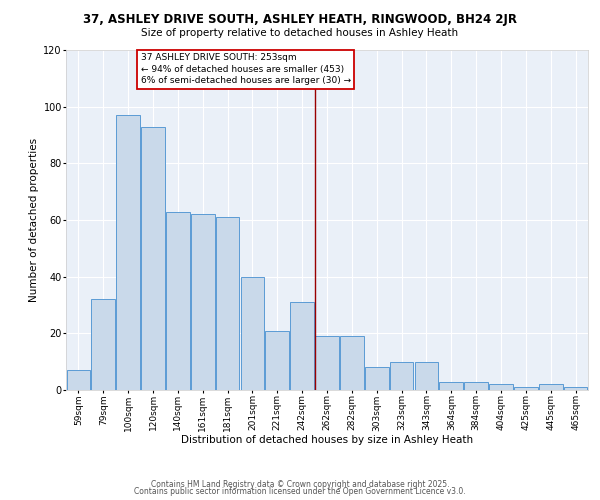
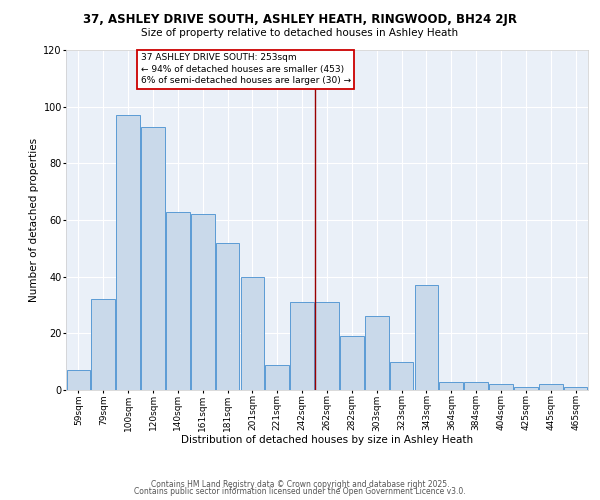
181sqm: 61 -> 52
221sqm: 21 -> 9
262sqm: 19 -> 31
303sqm: 8 -> 26
343sqm: 10 -> 37
